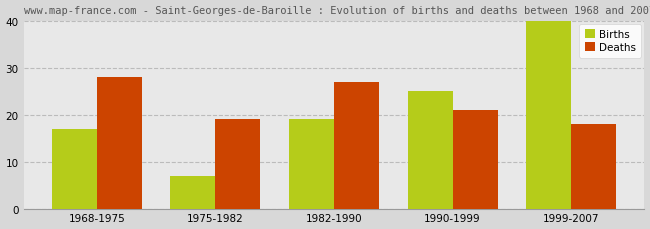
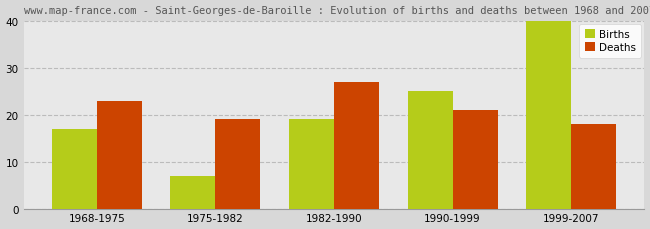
Deaths/1968-1975: 28 -> 23
